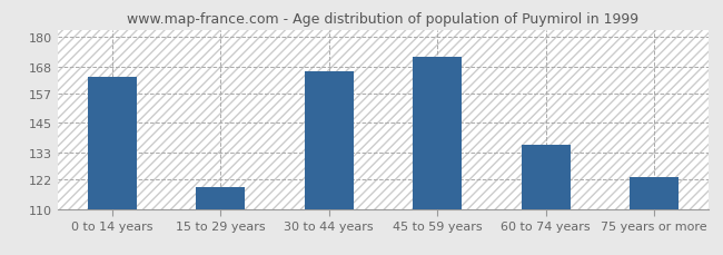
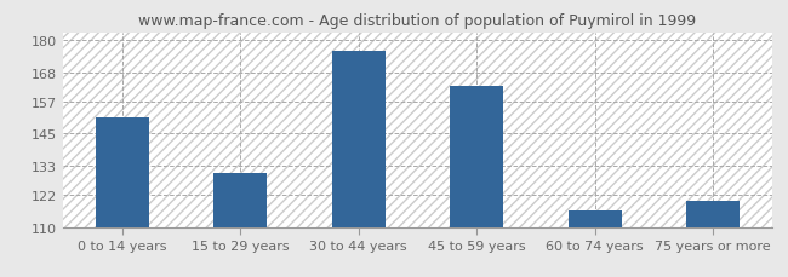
0 to 14 years: 164 -> 151
15 to 29 years: 119 -> 130
30 to 44 years: 166 -> 176
45 to 59 years: 172 -> 163
60 to 74 years: 136 -> 116
75 years or more: 123 -> 120
